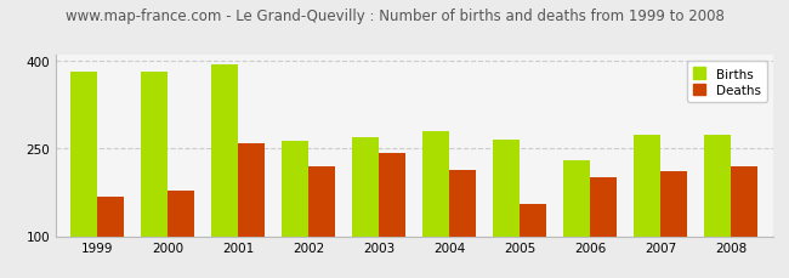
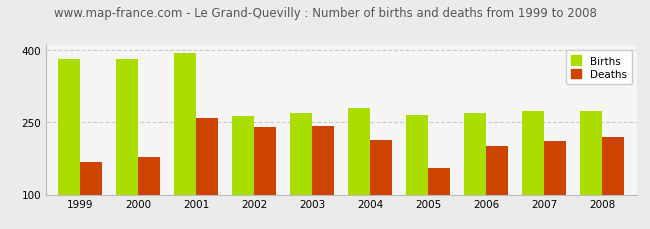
Deaths/2002: 220 -> 241
Births/2006: 230 -> 270
